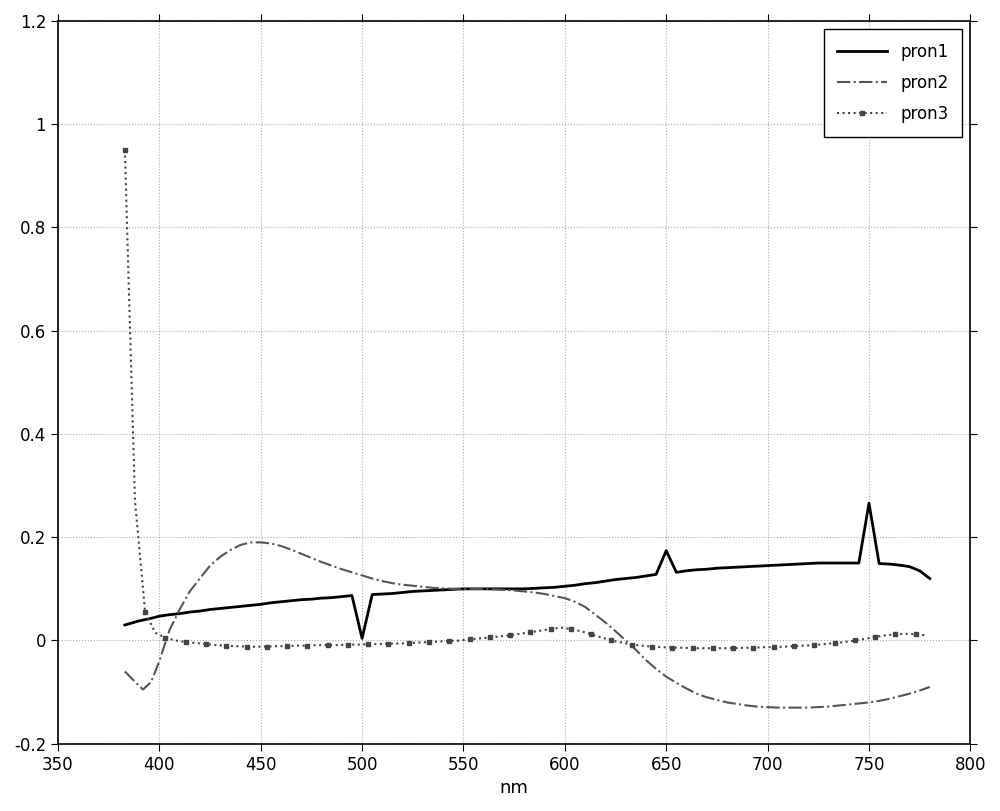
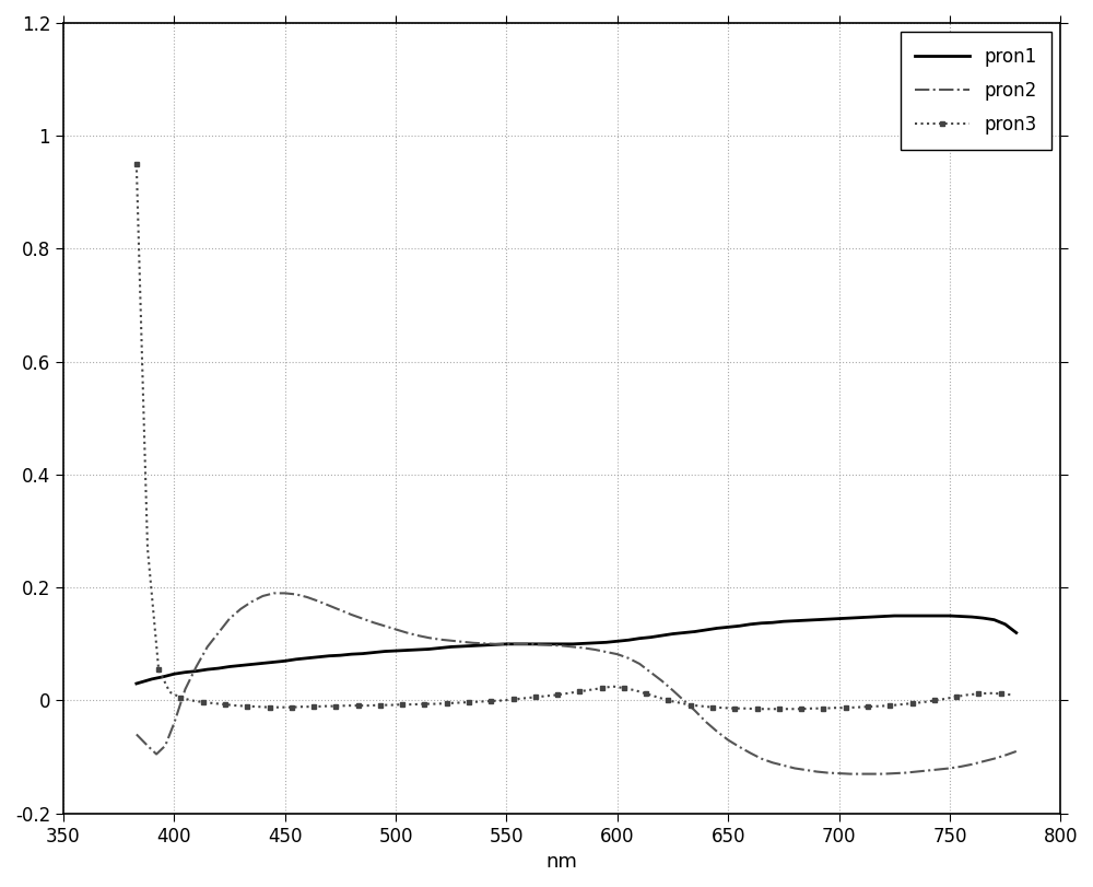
pron1/500: 0.004 -> 0.088
pron1/650: 0.174 -> 0.130
pron1/750: 0.266 -> 0.150
